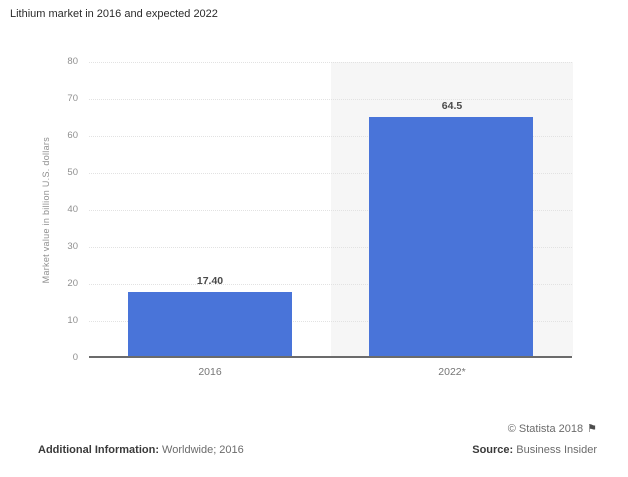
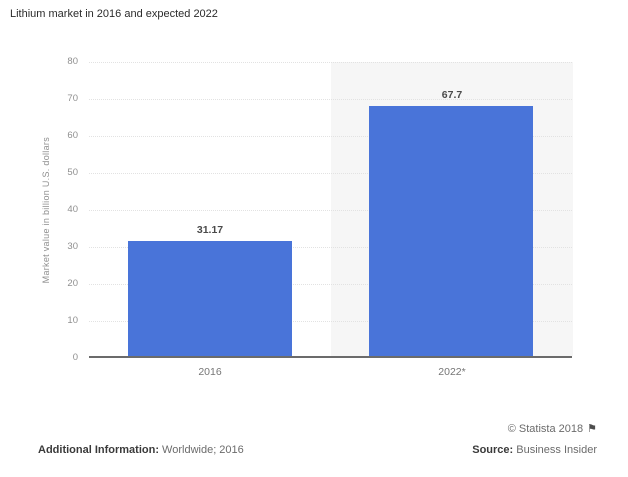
2016: 17.40 -> 31.17
2022*: 64.5 -> 67.7
